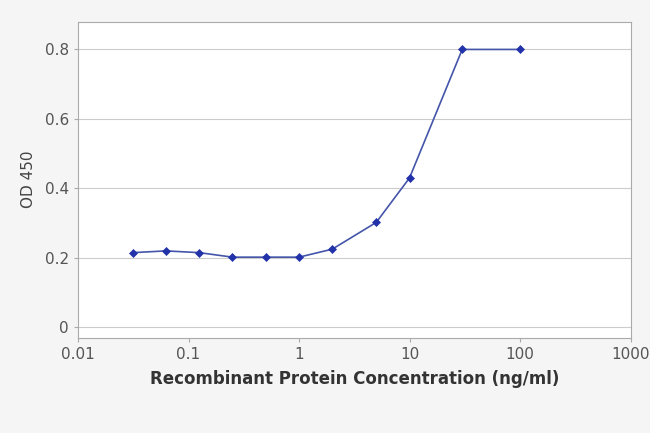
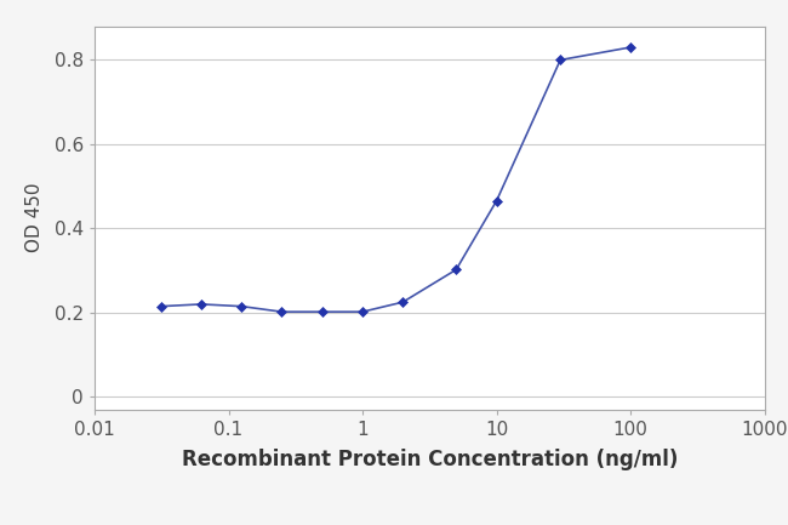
10: 0.430 -> 0.465
100: 0.800 -> 0.830
